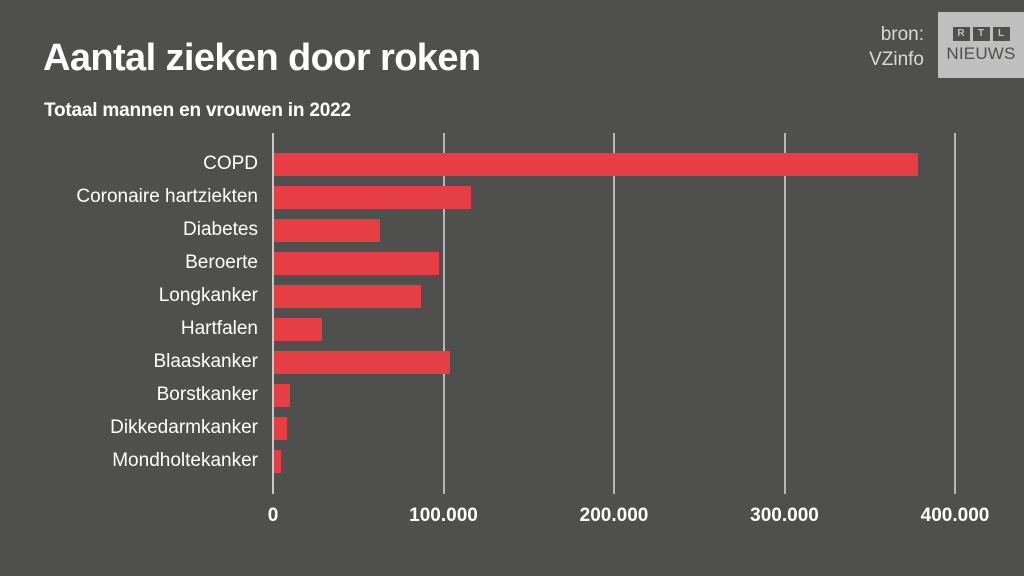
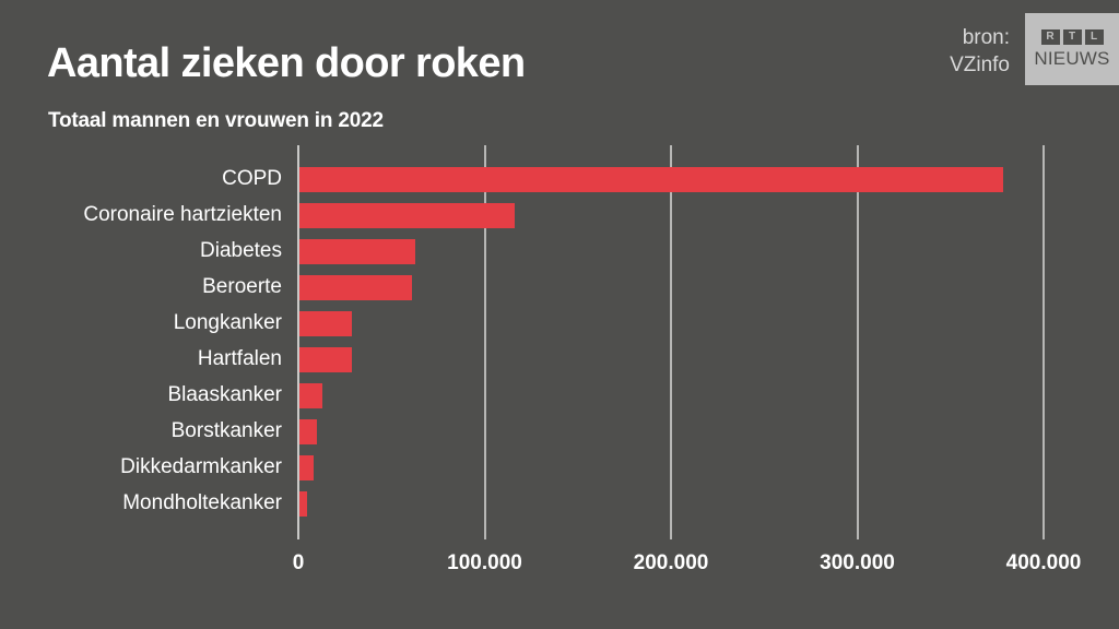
Beroerte: 97000 -> 60000
Longkanker: 86000 -> 28000
Blaaskanker: 103000 -> 12000
